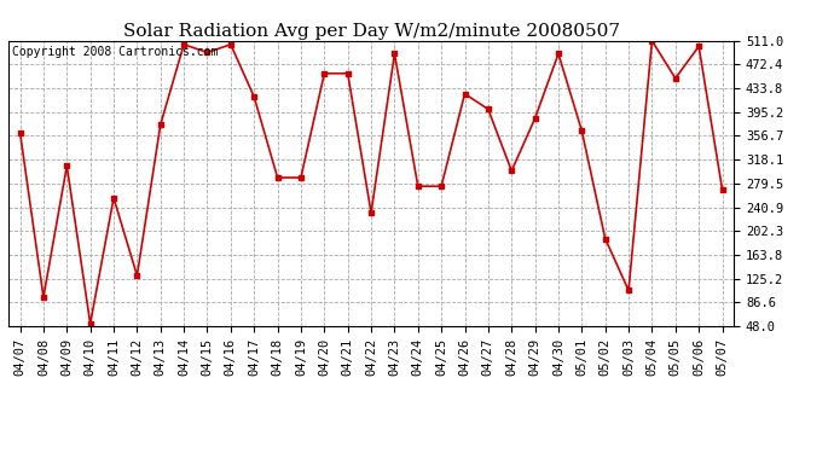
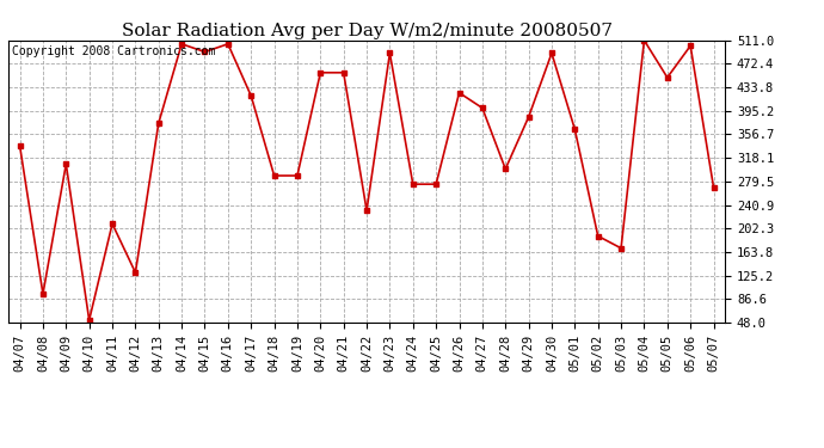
04/07: 362 -> 338
04/11: 256 -> 210
05/03: 106 -> 170
